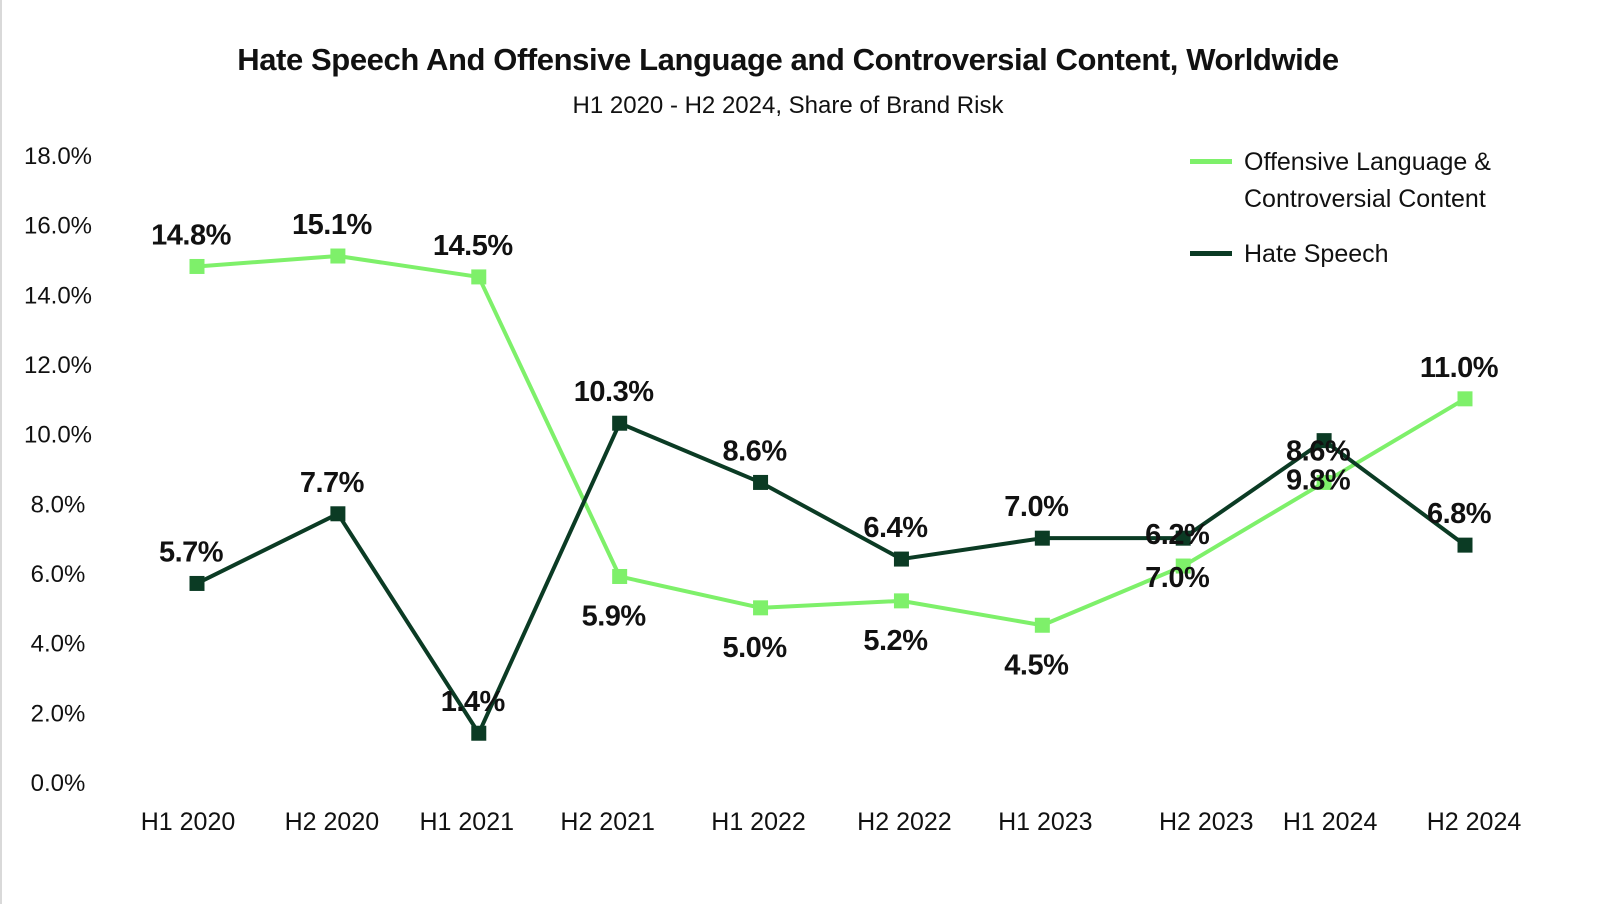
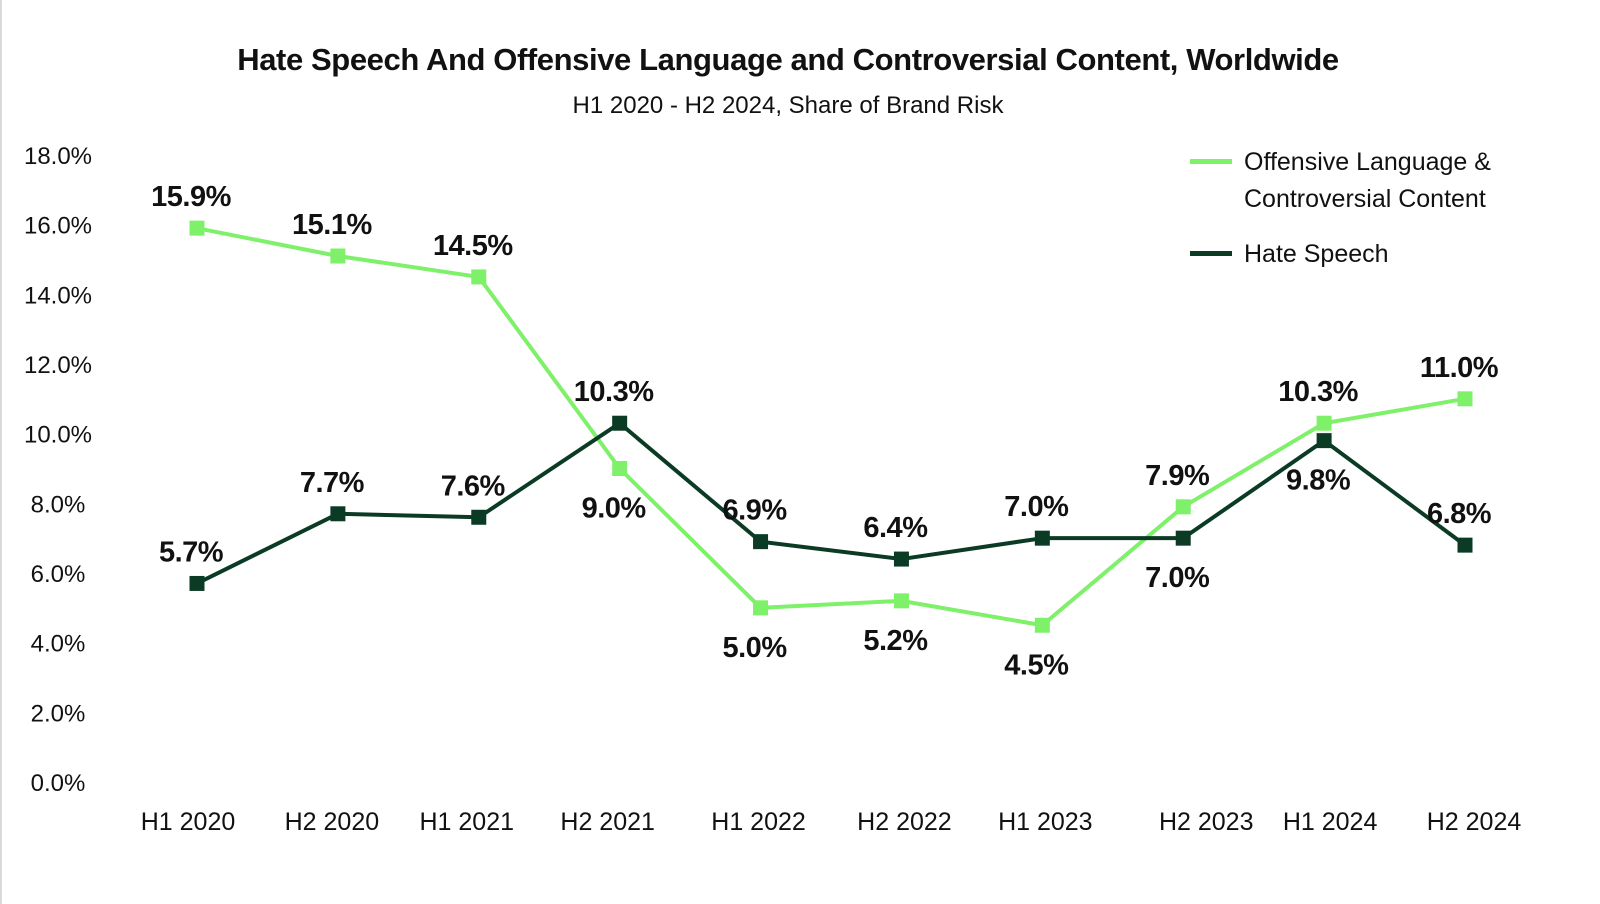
Offensive Language & Controversial Content/H1 2020: 14.8% -> 15.9%
Hate Speech/H1 2021: 1.4% -> 7.6%
Offensive Language & Controversial Content/H2 2021: 5.9% -> 9.0%
Hate Speech/H1 2022: 8.6% -> 6.9%
Offensive Language & Controversial Content/H2 2023: 6.2% -> 7.9%
Offensive Language & Controversial Content/H1 2024: 8.6% -> 10.3%
